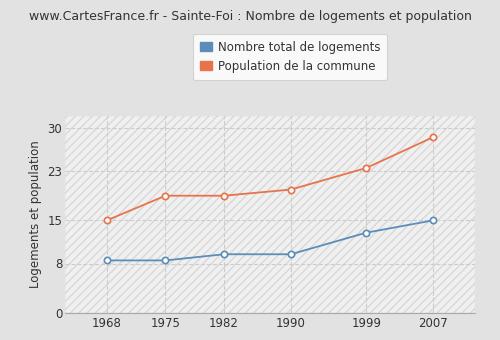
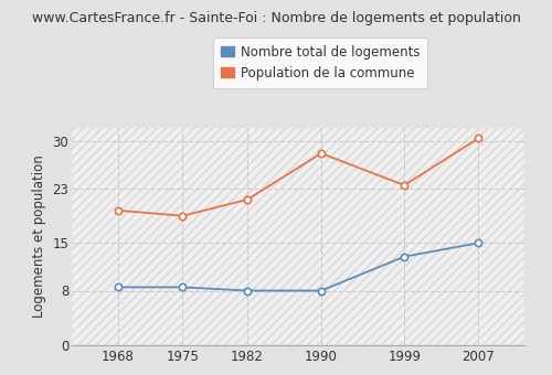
Population de la commune/1968: 15.0 -> 19.8
Nombre total de logements/1982: 9.5 -> 8.0
Population de la commune/1982: 19.0 -> 21.4
Nombre total de logements/1990: 9.5 -> 8.0
Population de la commune/1990: 20.0 -> 28.2
Population de la commune/2007: 28.5 -> 30.4
